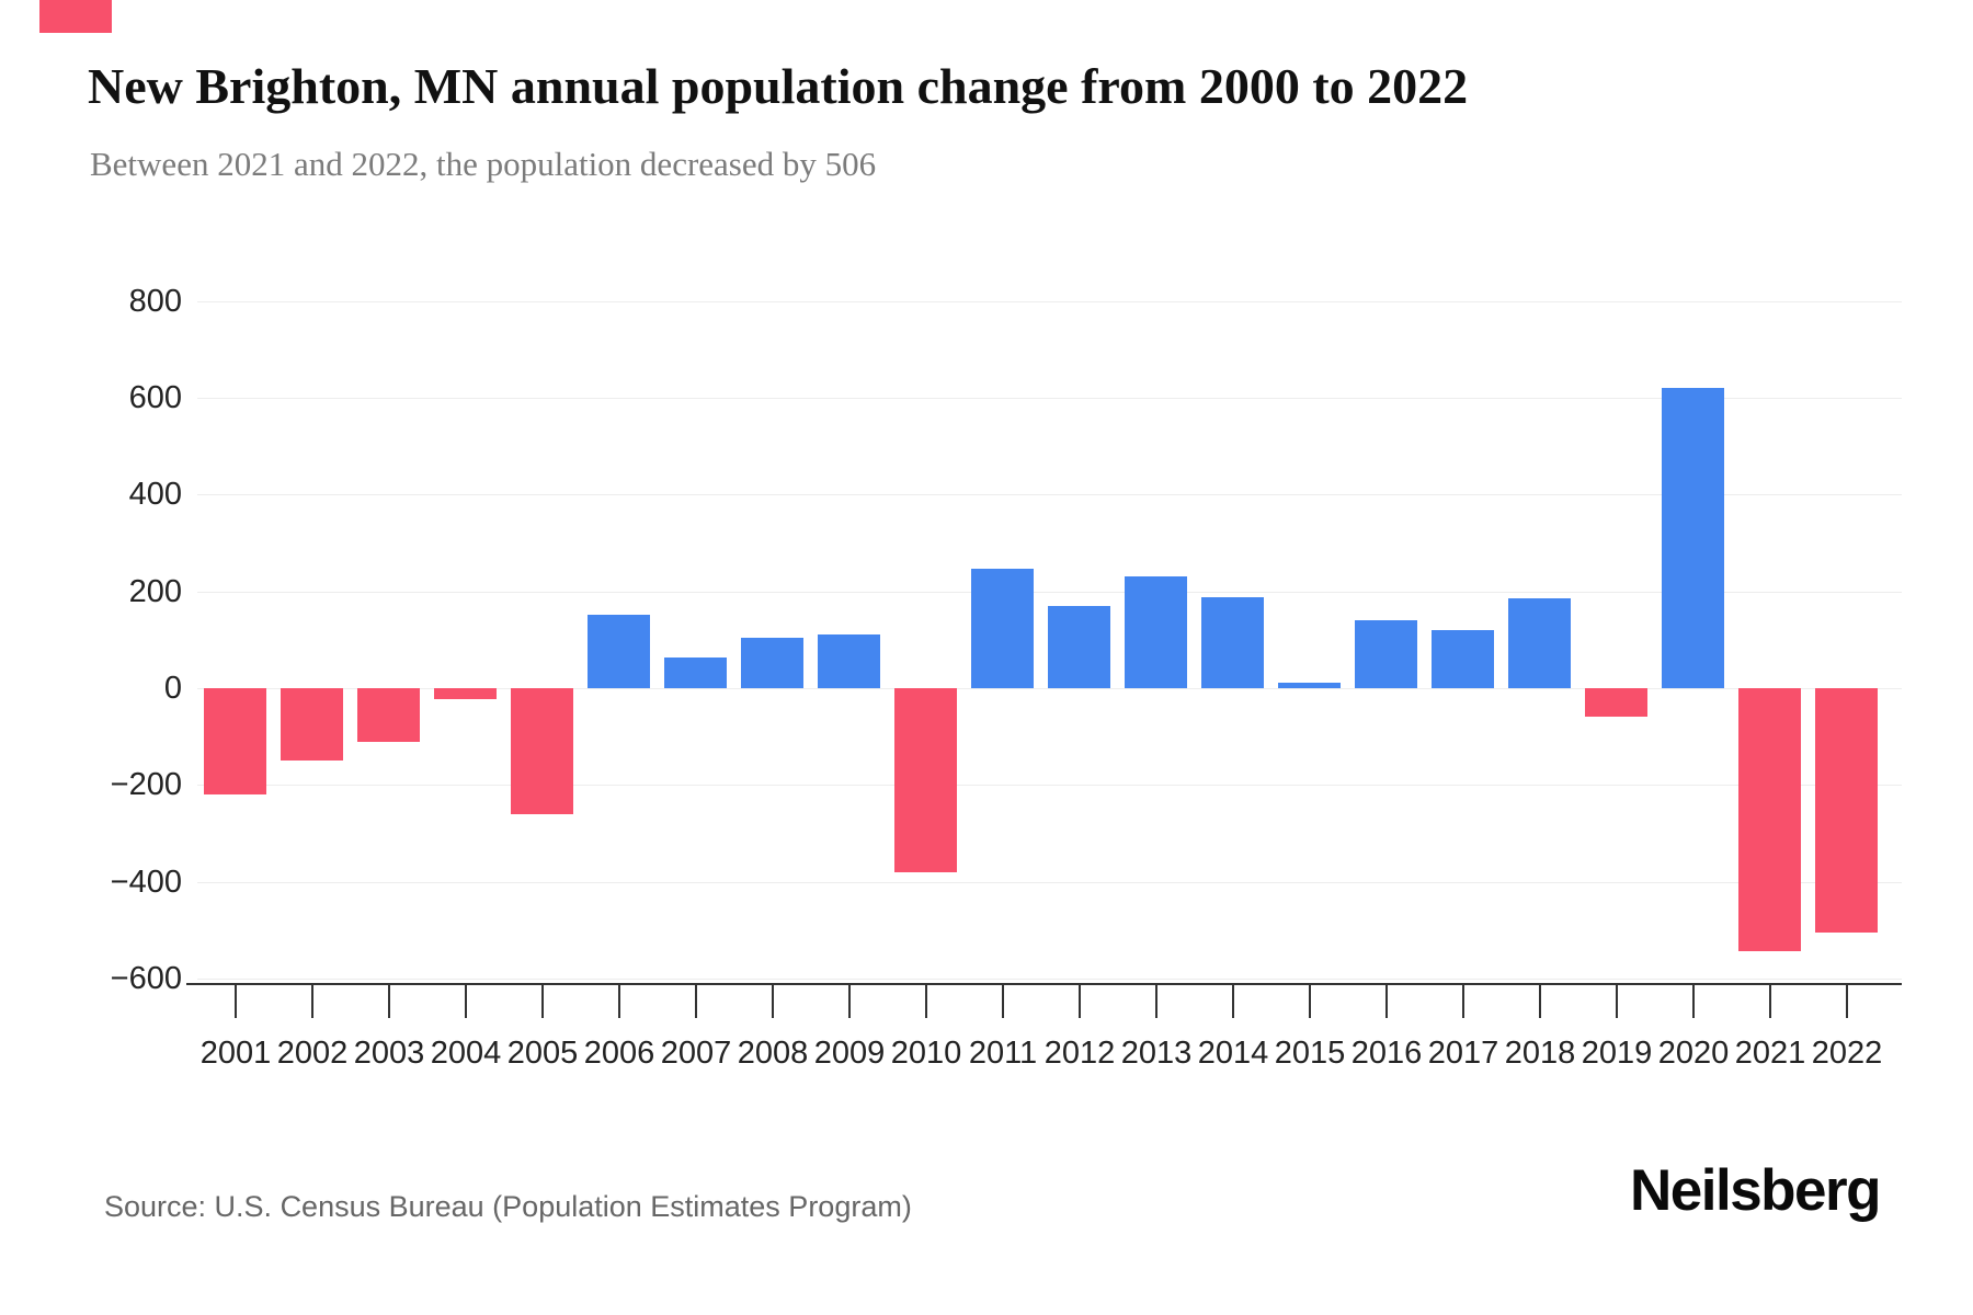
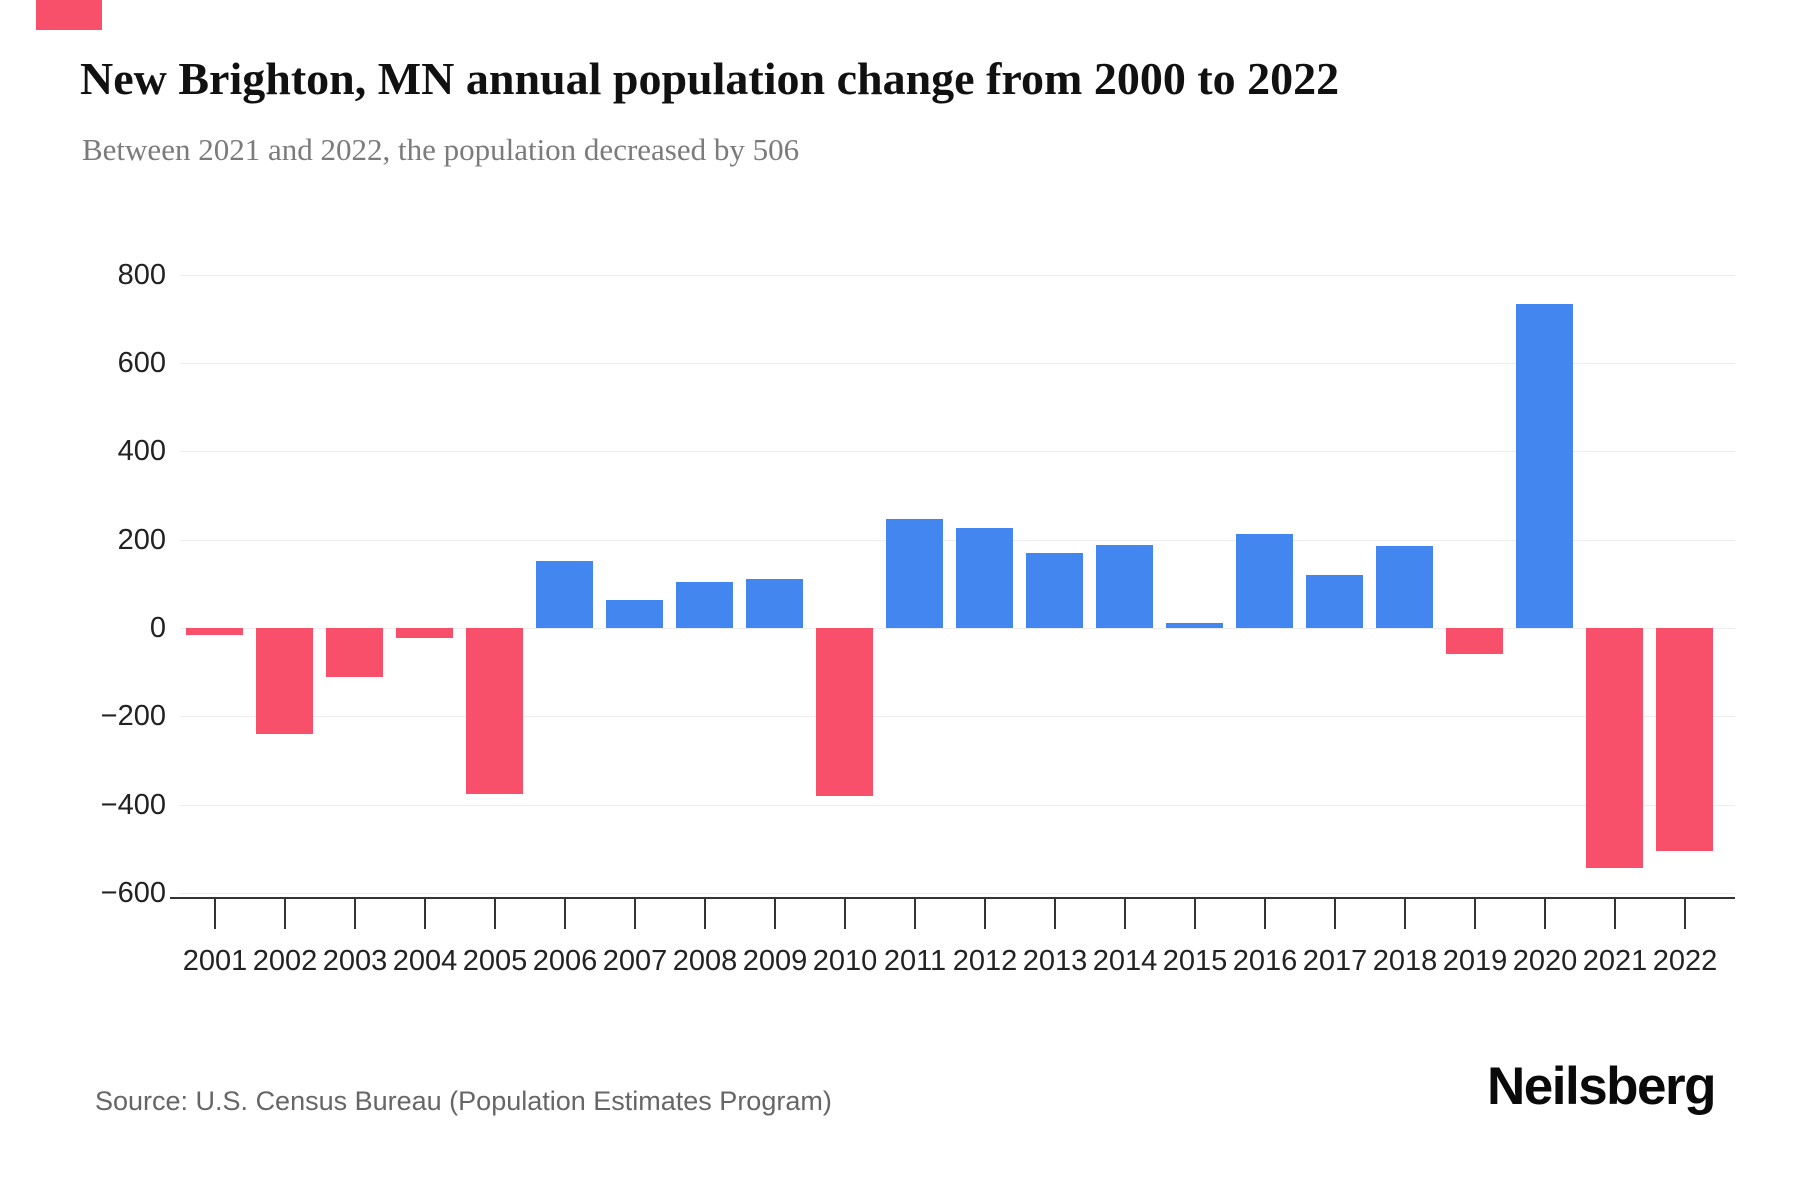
2001: -220 -> -20
2002: -150 -> -240
2005: -260 -> -380
2012: 170 -> 230
2013: 230 -> 170
2016: 140 -> 210
2020: 620 -> 730
